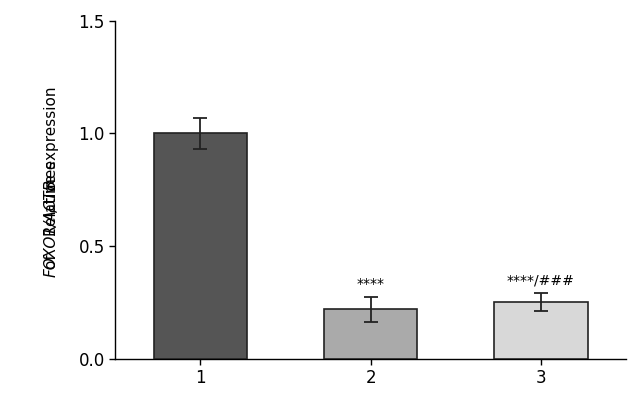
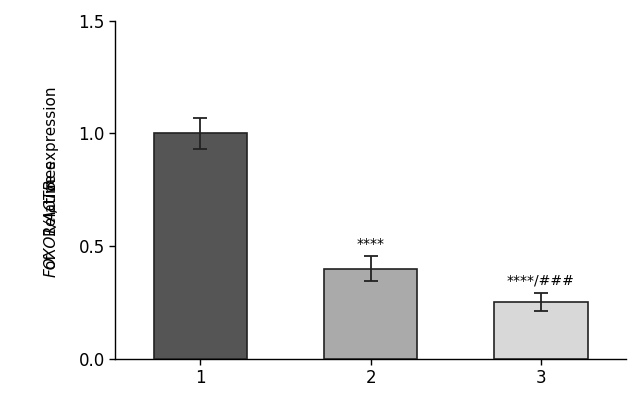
2: 0.22 -> 0.40
